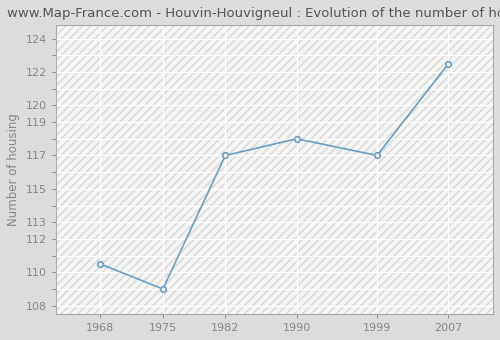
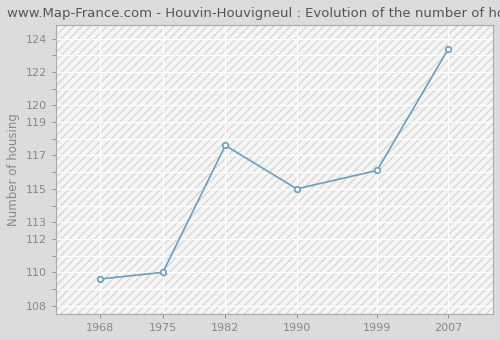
1968: 110.5 -> 109.6
1975: 109.0 -> 110.0
1982: 117.0 -> 117.6
1990: 118.0 -> 115.0
1999: 117.0 -> 116.1
2007: 122.5 -> 123.4
